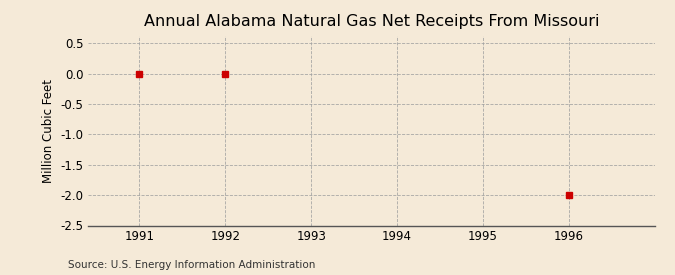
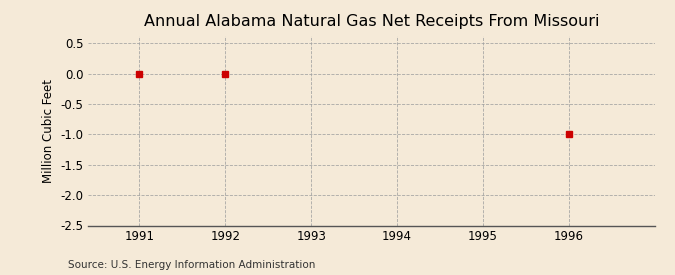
1996: -2 -> -1
